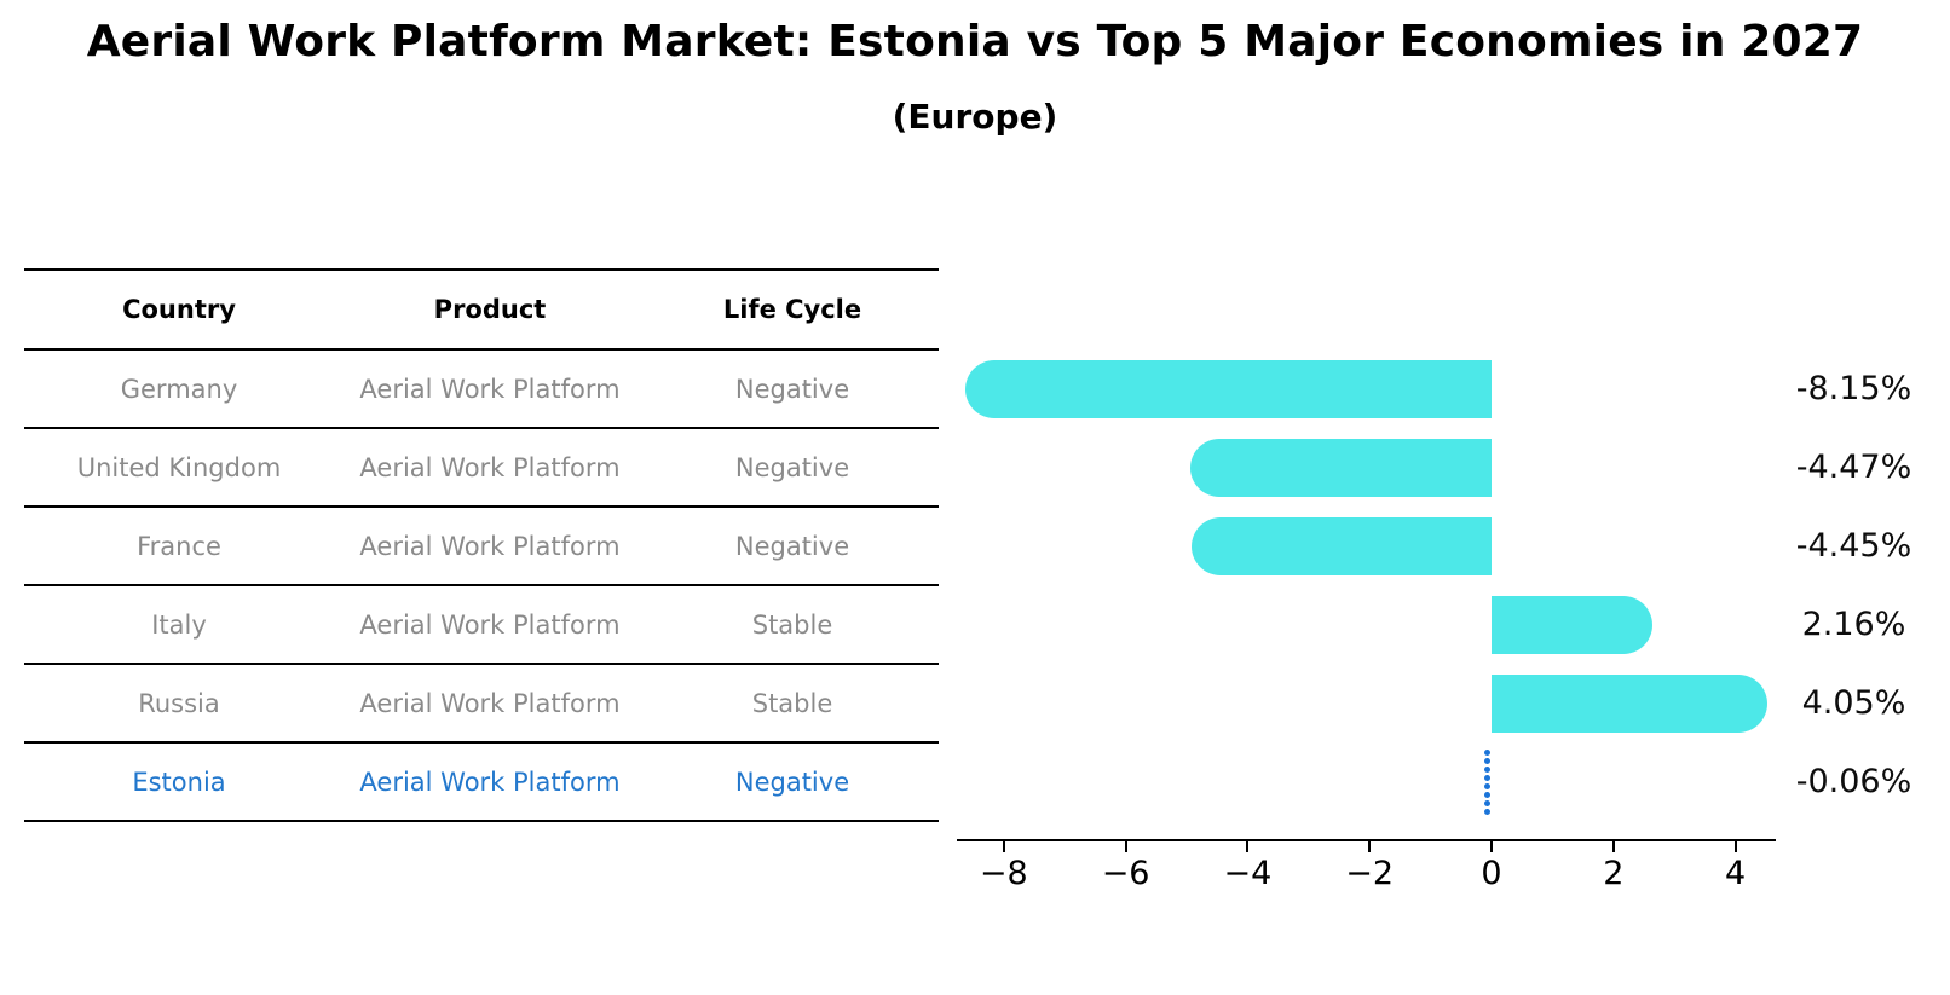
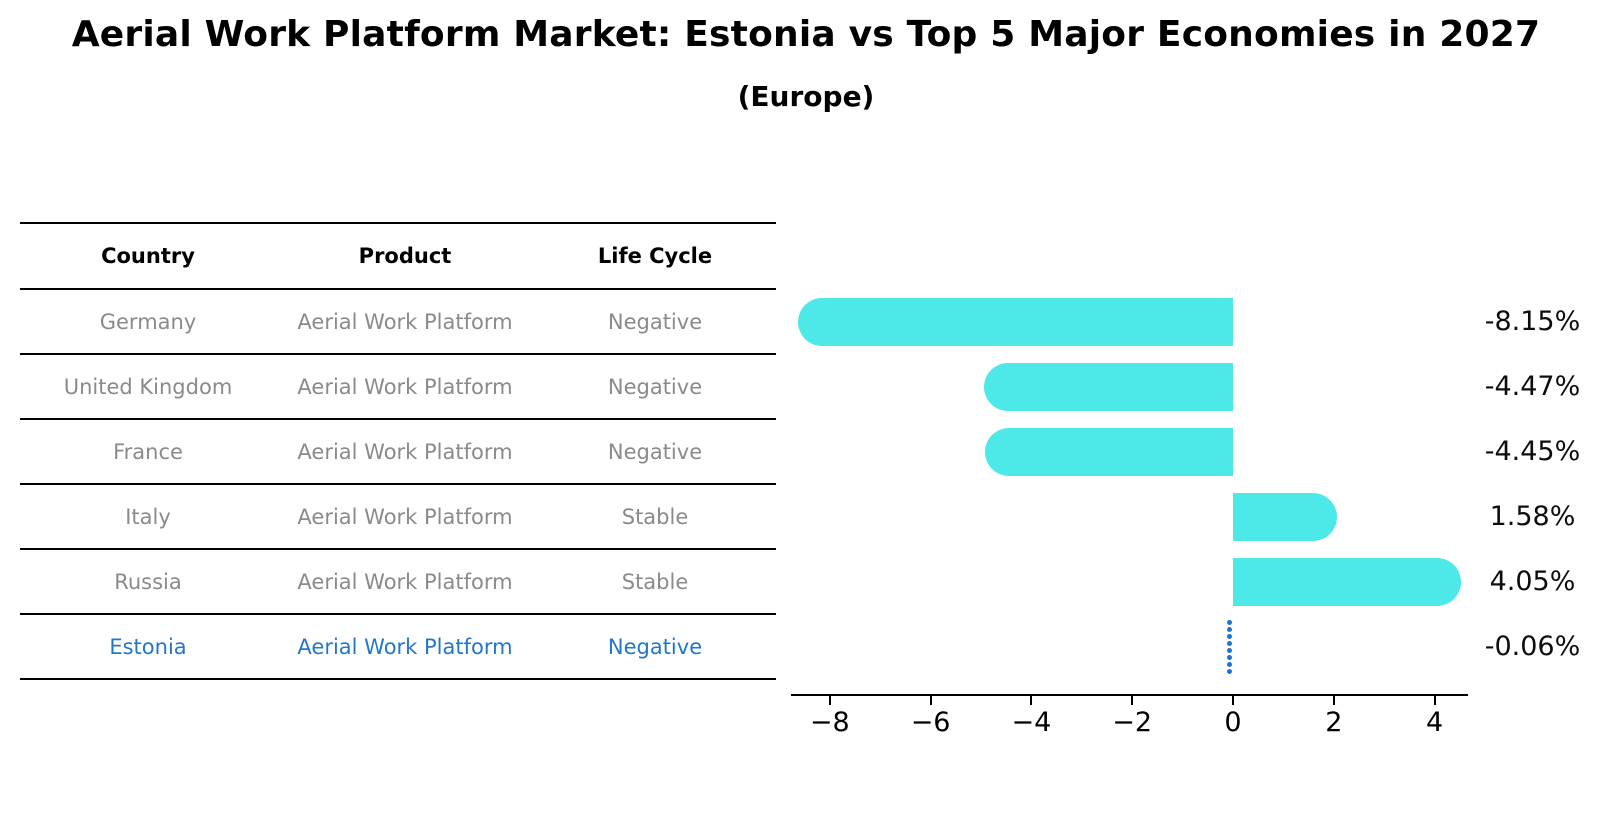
Italy: 2.16% -> 1.58%
